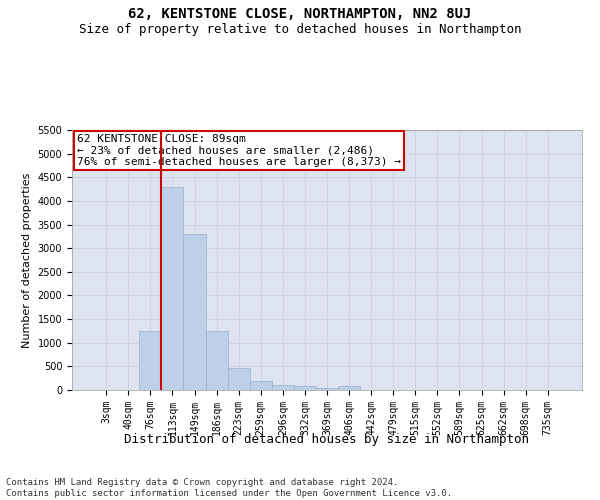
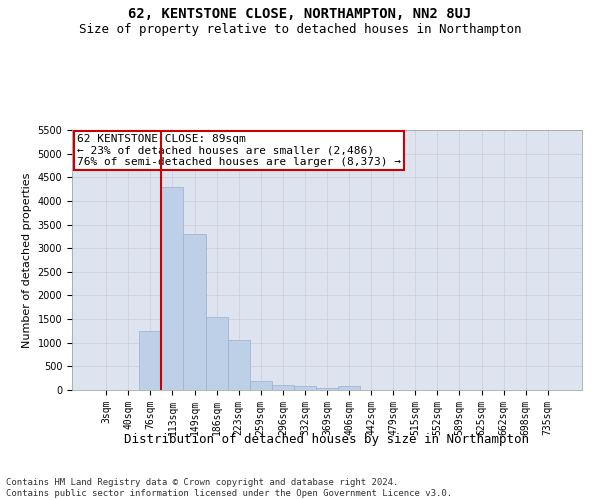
186sqm: 1250 -> 1550
223sqm: 480 -> 1050
